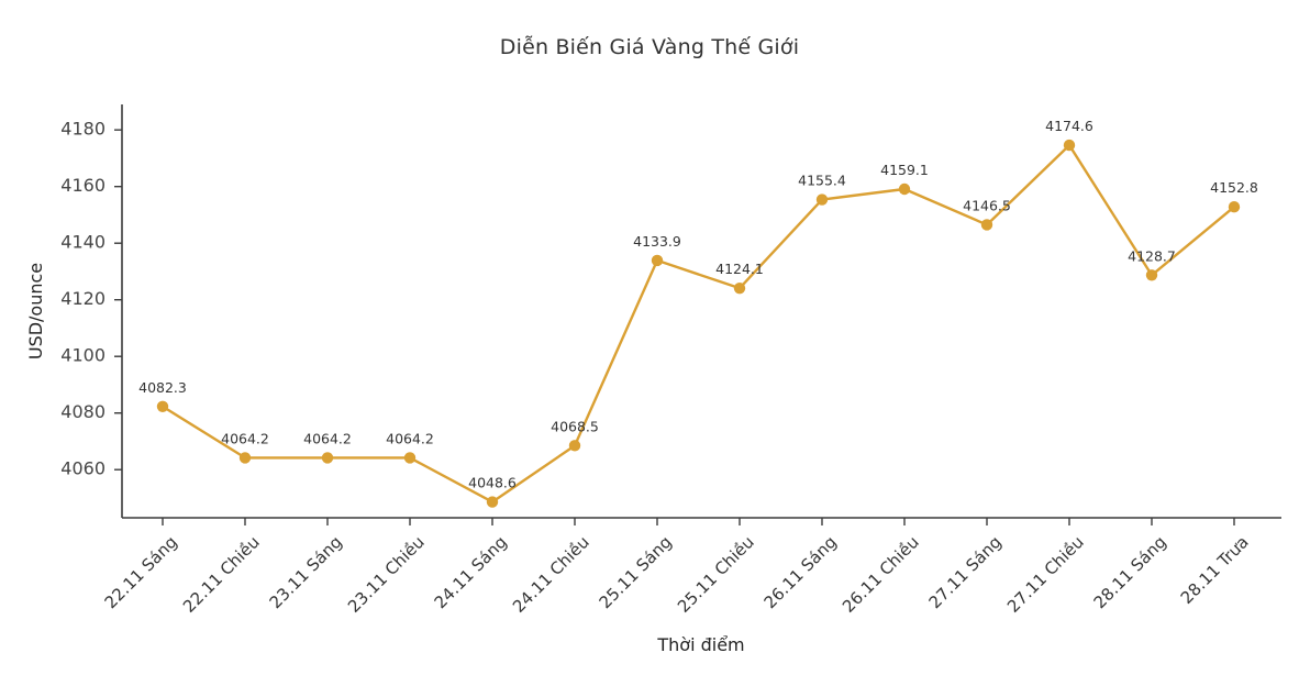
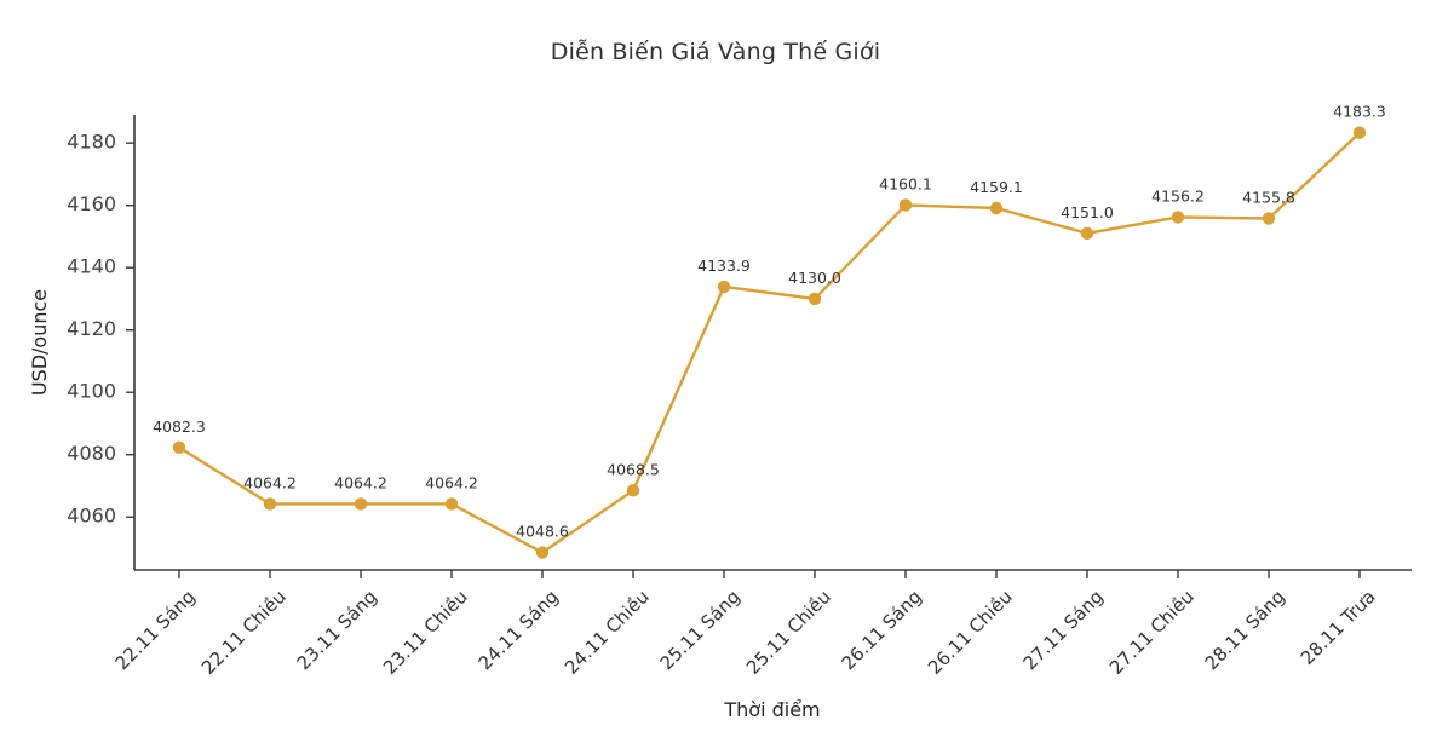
25.11 Chiều: 4124.1 -> 4130.0
26.11 Sáng: 4155.4 -> 4160.1
27.11 Sáng: 4146.5 -> 4151.0
27.11 Chiều: 4174.6 -> 4156.2
28.11 Sáng: 4128.7 -> 4155.8
28.11 Trưa: 4152.8 -> 4183.3
